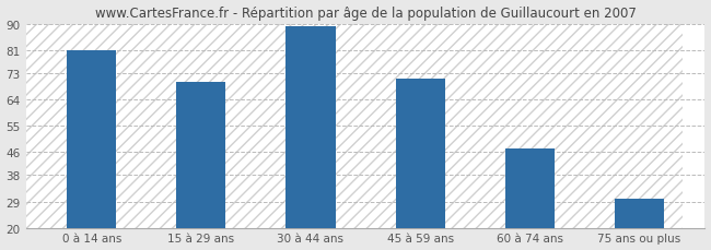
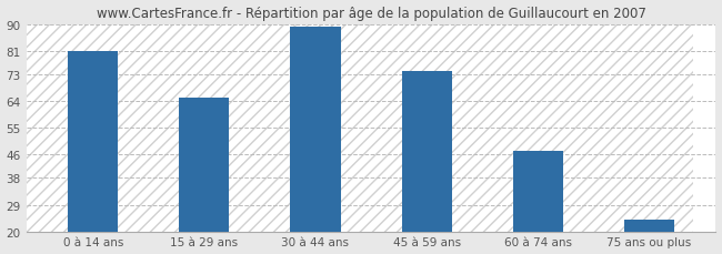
15 à 29 ans: 70 -> 65
45 à 59 ans: 71 -> 74
75 ans ou plus: 30 -> 24
